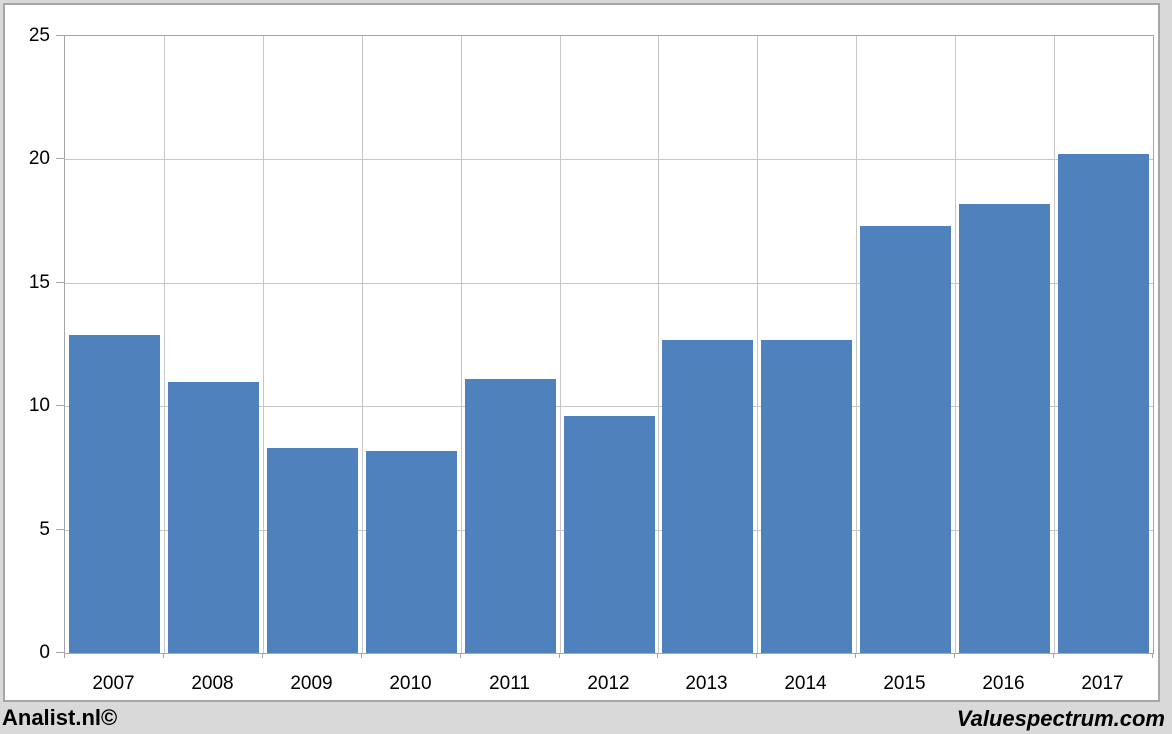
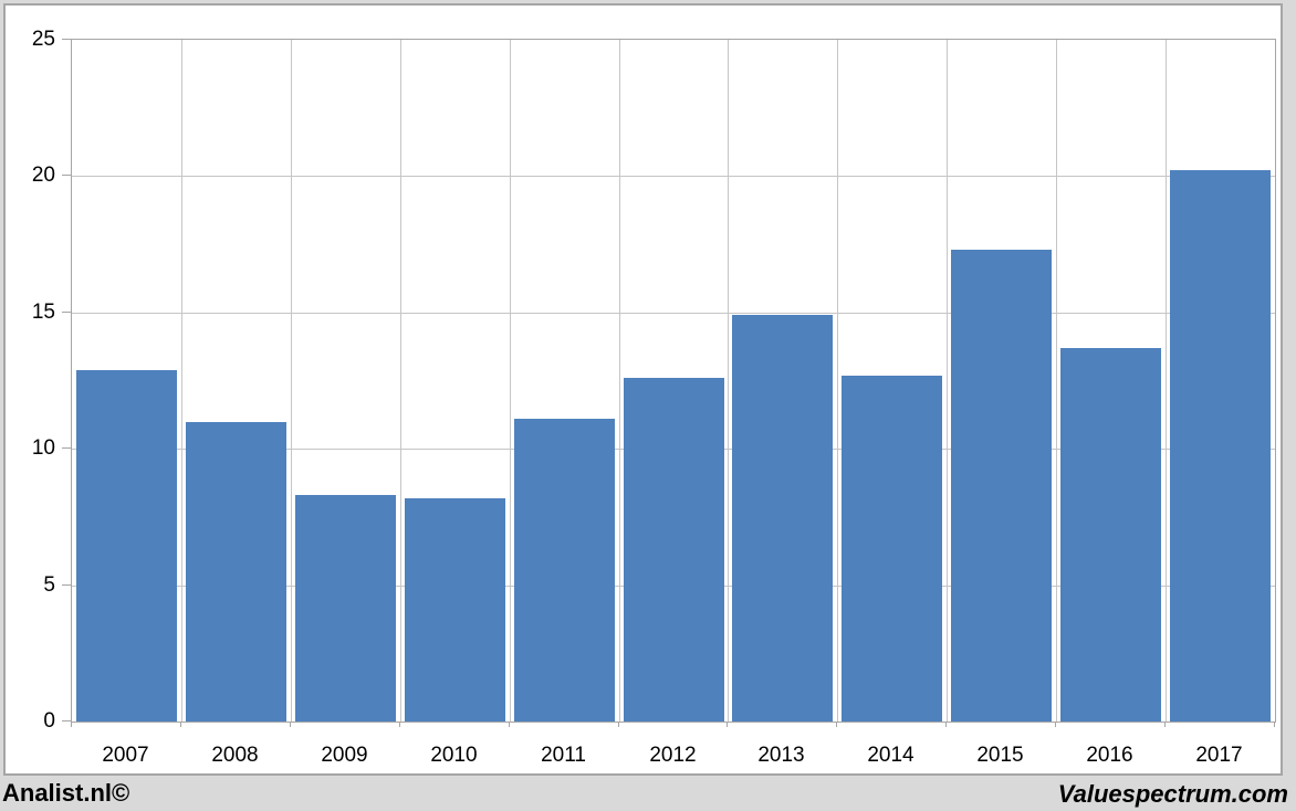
2012: 9.6 -> 12.6
2013: 12.7 -> 14.9
2016: 18.2 -> 13.7
